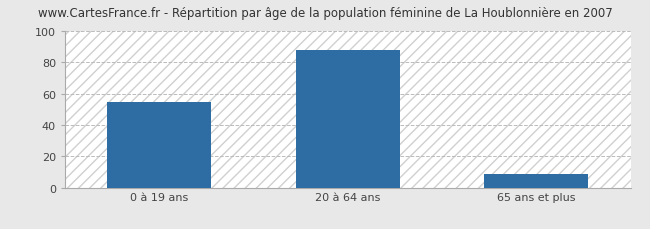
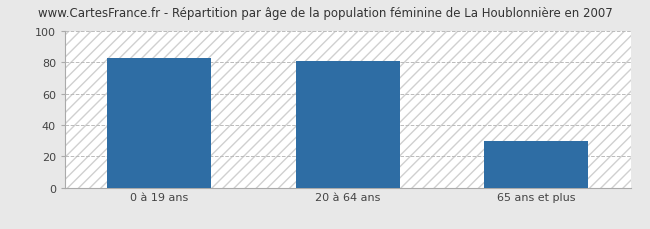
0 à 19 ans: 55 -> 83
20 à 64 ans: 88 -> 81
65 ans et plus: 9 -> 30
